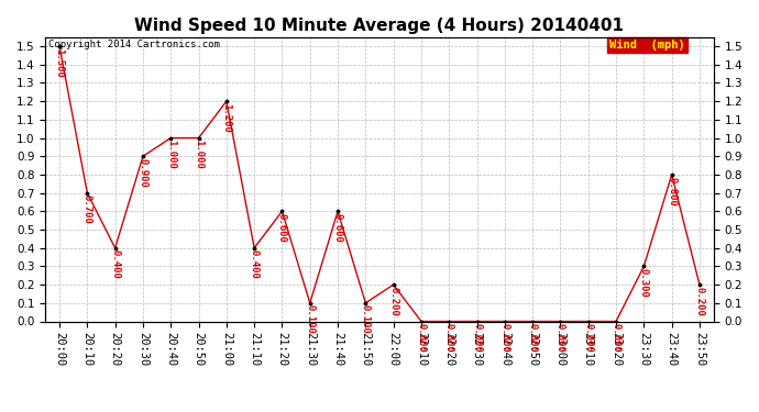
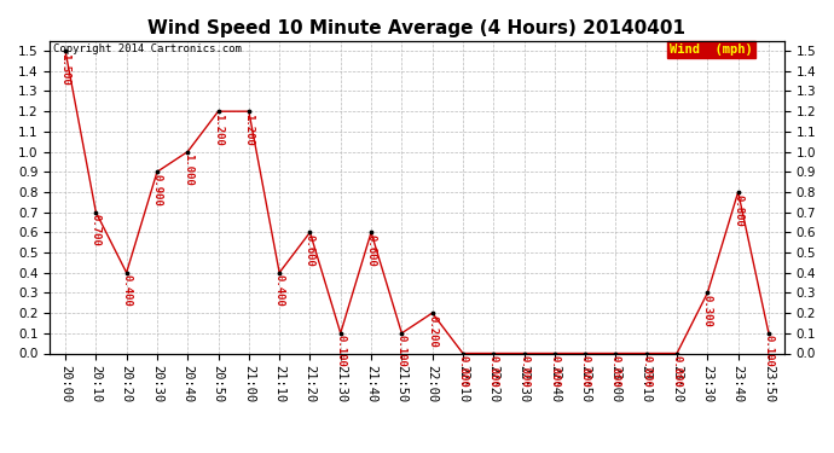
20:50: 1.000 -> 1.200
23:50: 0.200 -> 0.100
